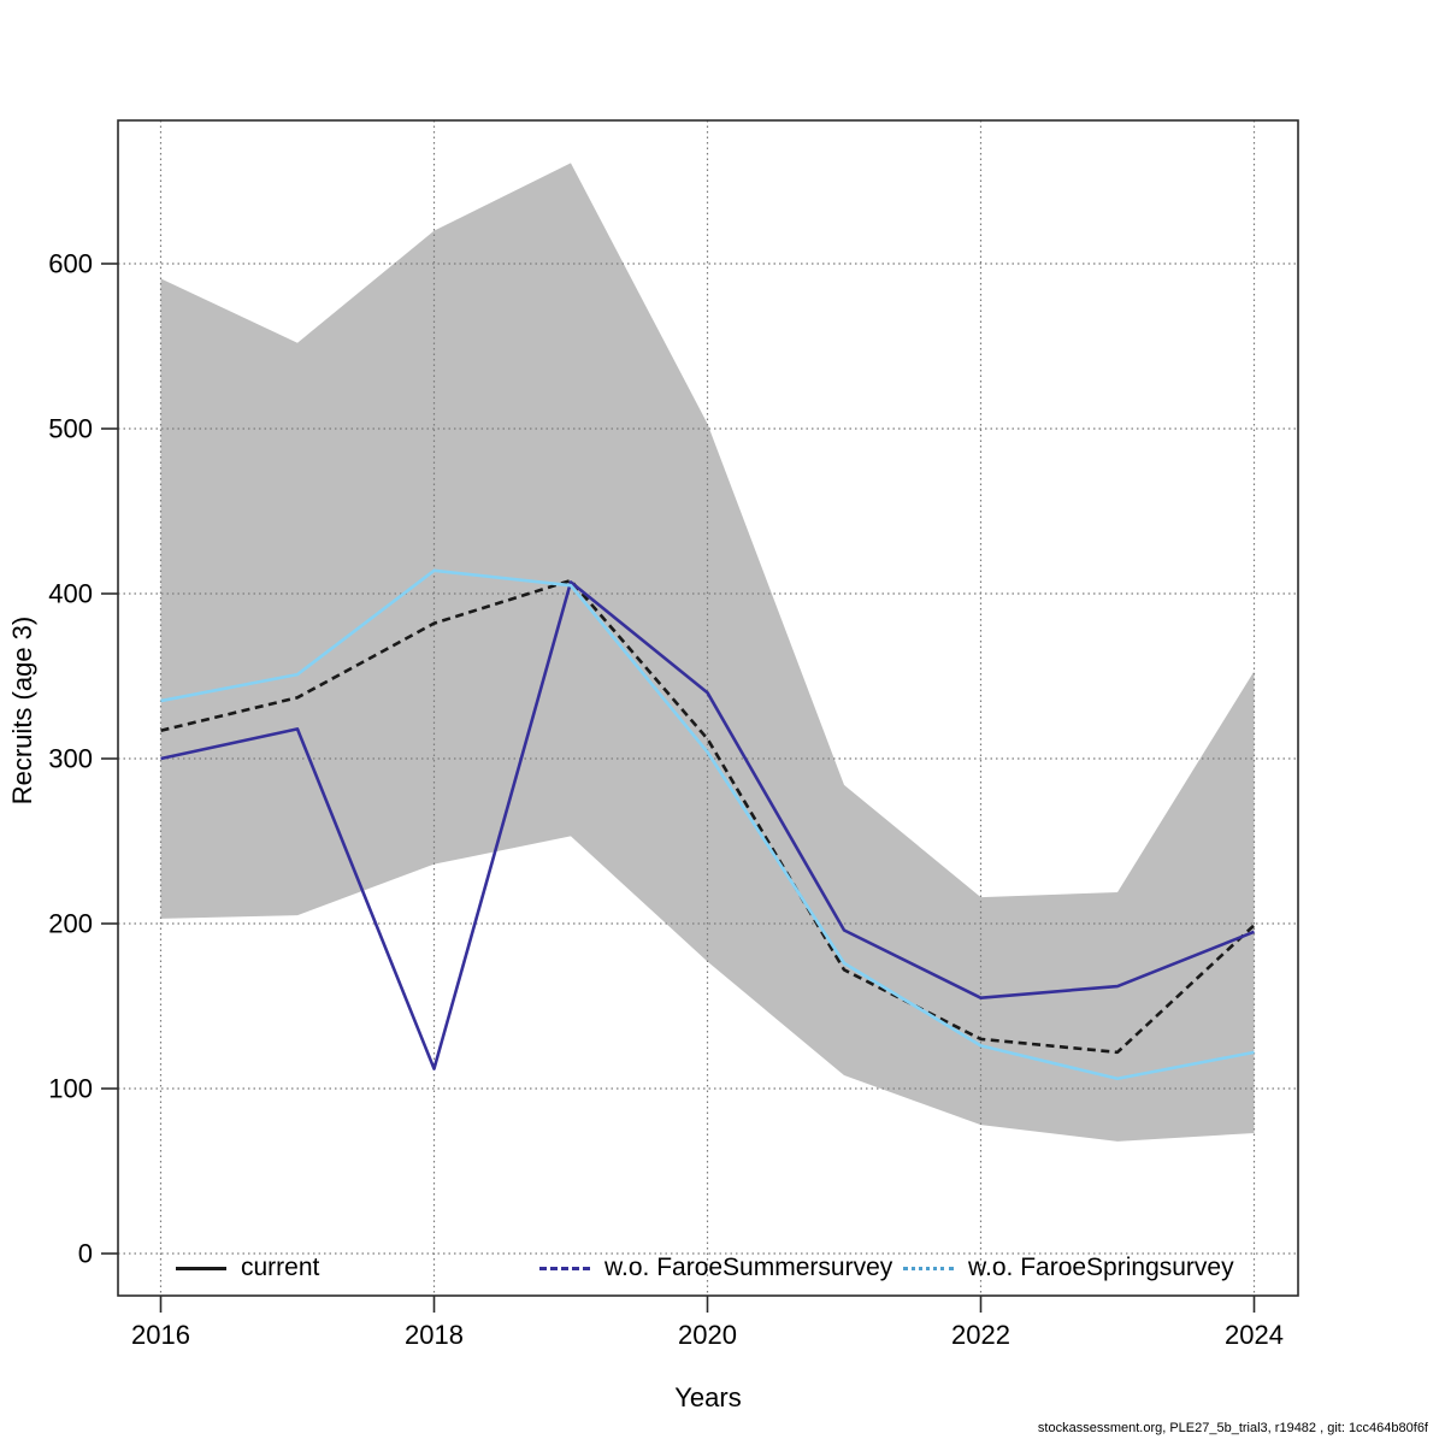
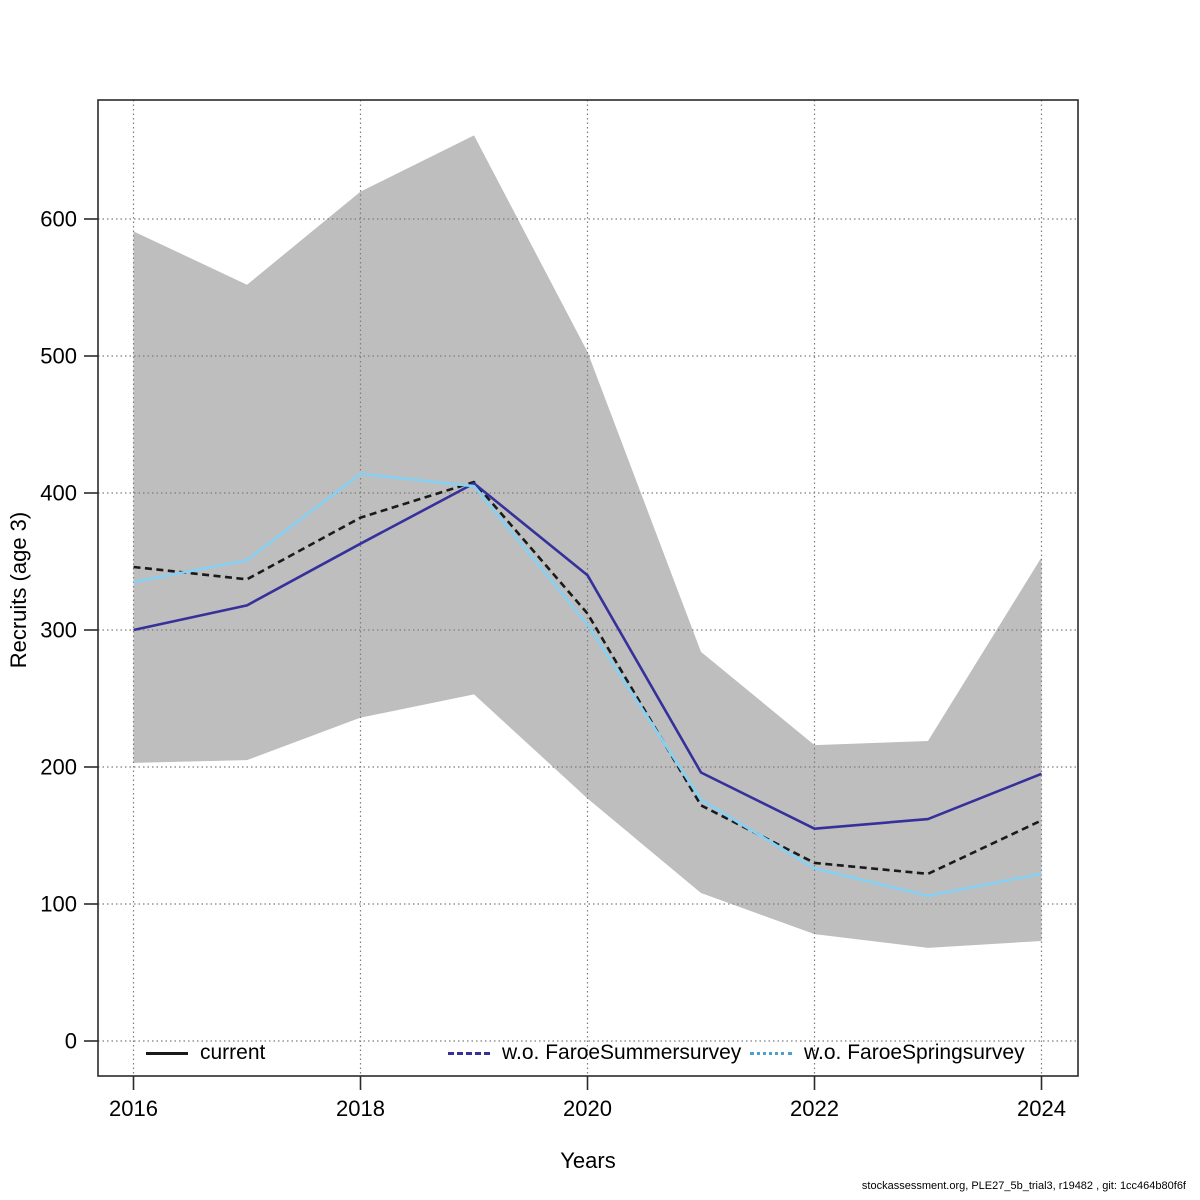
current/2016: 317 -> 346
w.o. FaroeSummersurvey/2018: 112 -> 363
current/2024: 199 -> 161
